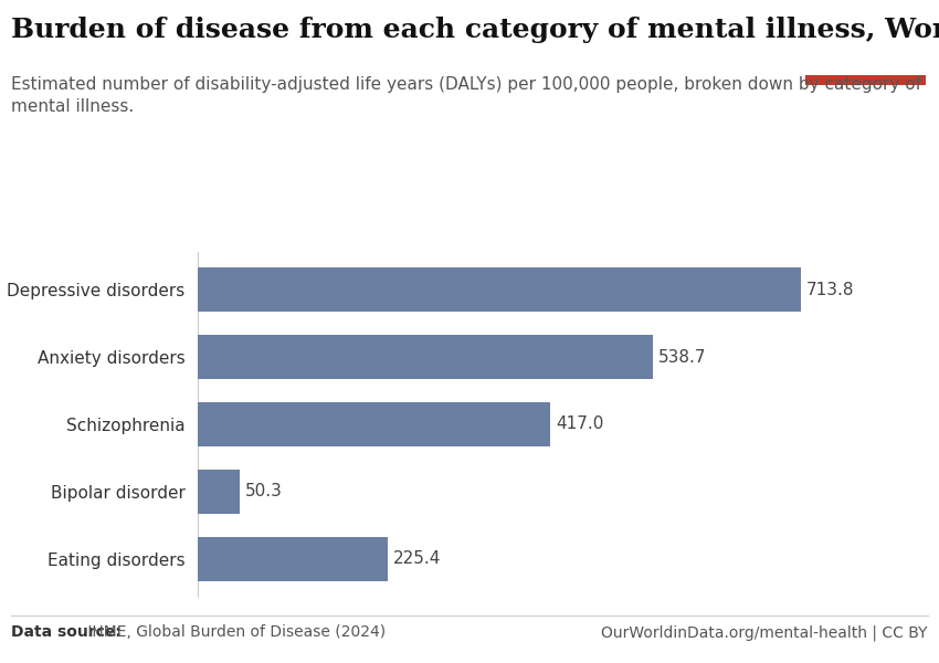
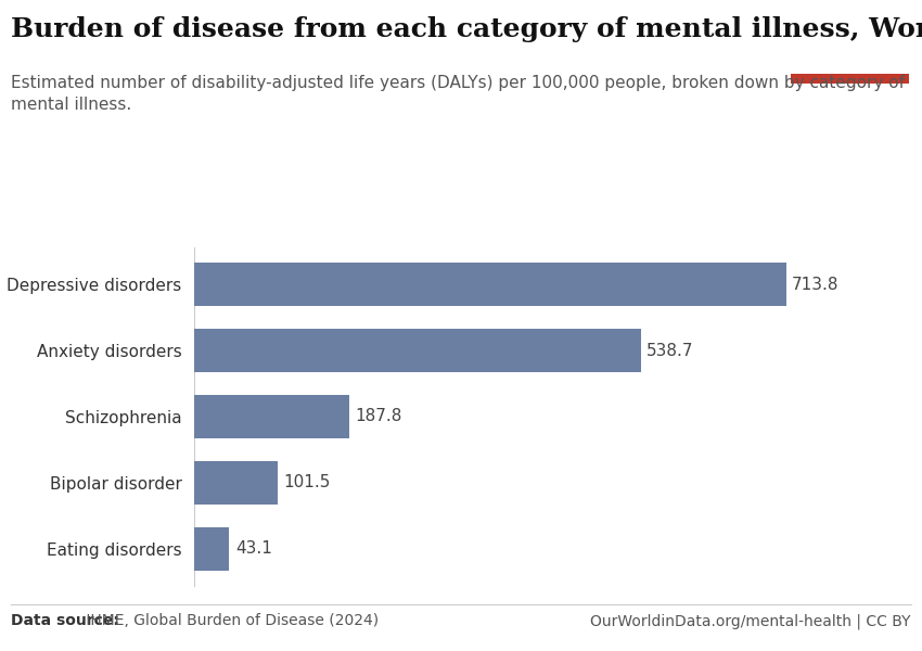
Schizophrenia: 417.0 -> 187.8
Bipolar disorder: 50.3 -> 101.5
Eating disorders: 225.4 -> 43.1
